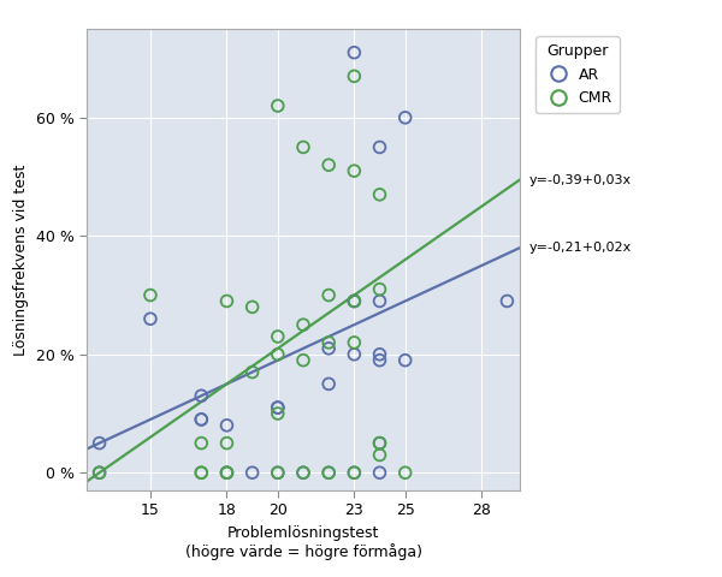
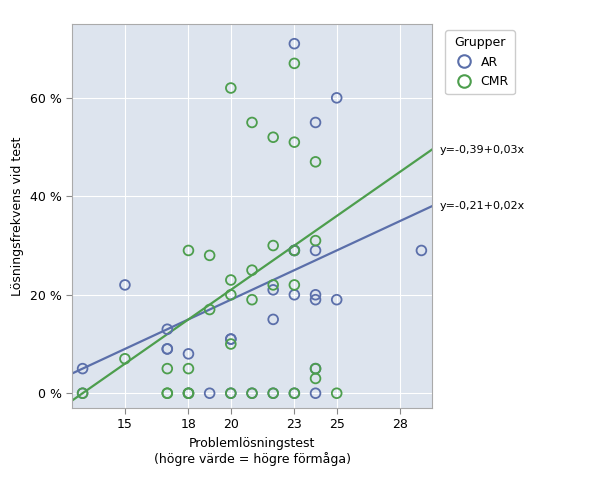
AR/15: 26 % -> 22 %
CMR/15: 30 % -> 7 %
